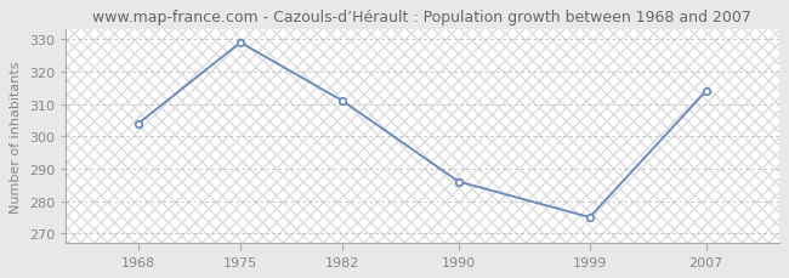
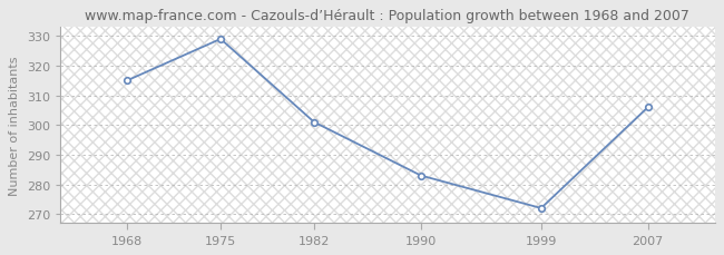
1968: 304 -> 315
1982: 311 -> 301
1990: 286 -> 283
1999: 275 -> 272
2007: 314 -> 306
